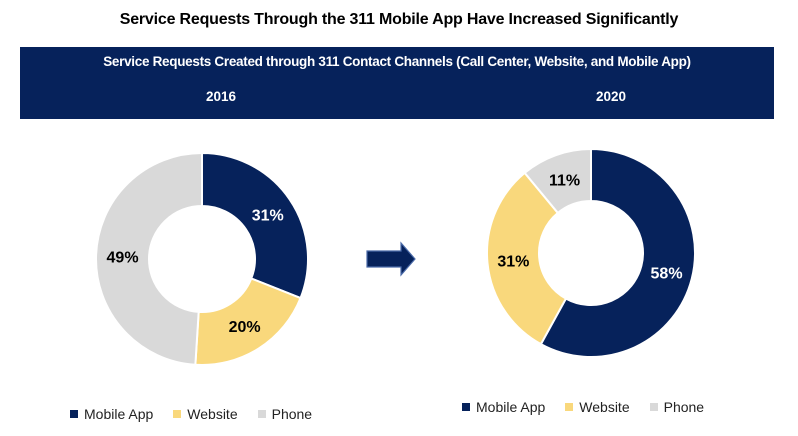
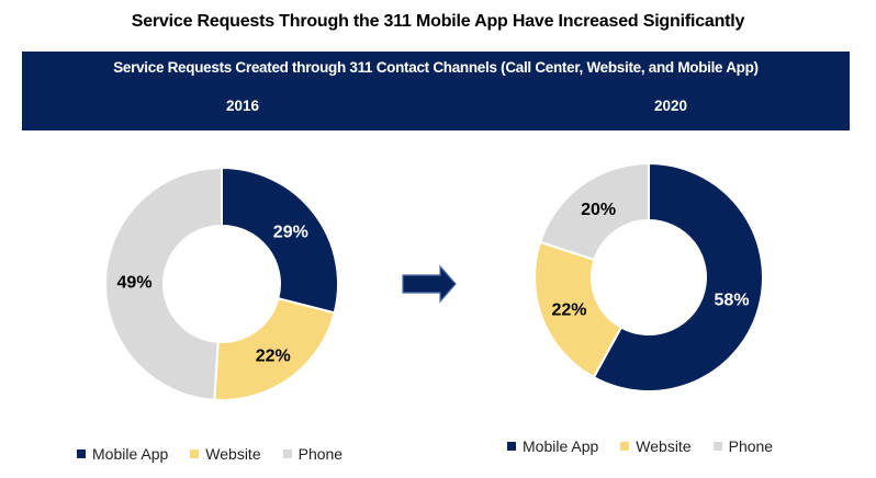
2016/Mobile App: 31% -> 29%
2016/Website: 20% -> 22%
2020/Website: 31% -> 22%
2020/Phone: 11% -> 20%
